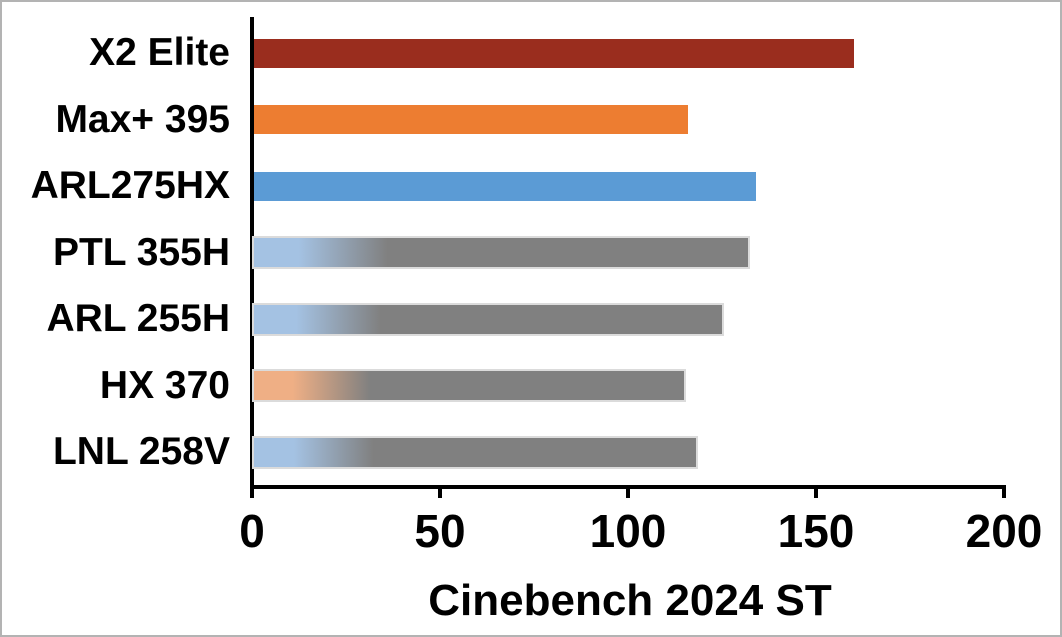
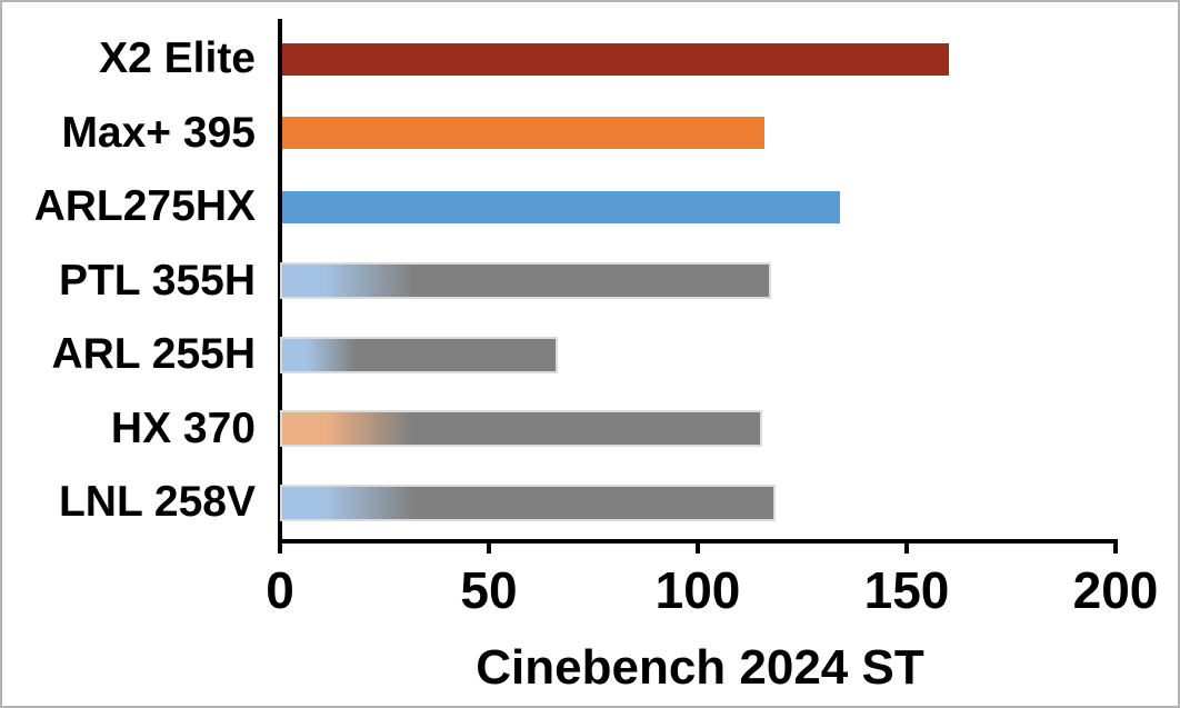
PTL 355H: 132 -> 117
ARL 255H: 125 -> 66
